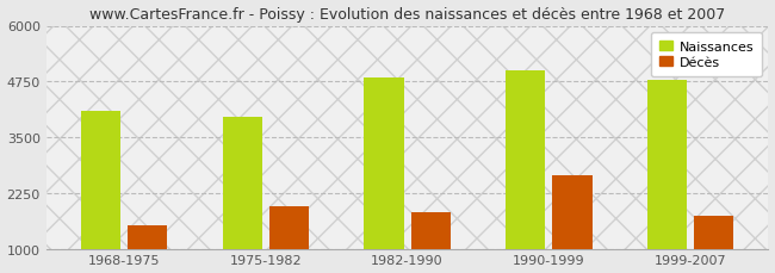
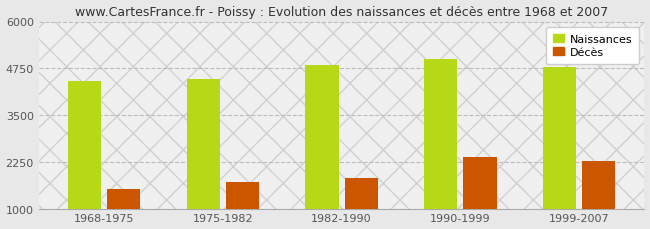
Naissances/1968-1975: 4100 -> 4420
Naissances/1975-1982: 3950 -> 4470
Décès/1975-1982: 1950 -> 1700
Décès/1990-1999: 2650 -> 2380
Décès/1999-2007: 1750 -> 2270
